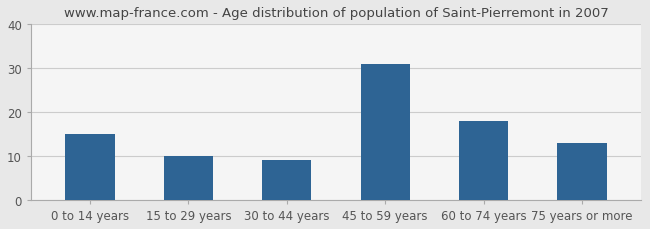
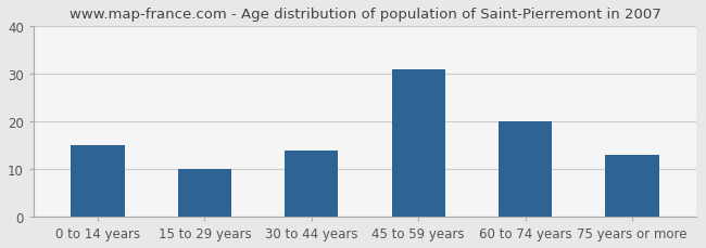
30 to 44 years: 9 -> 14
60 to 74 years: 18 -> 20
